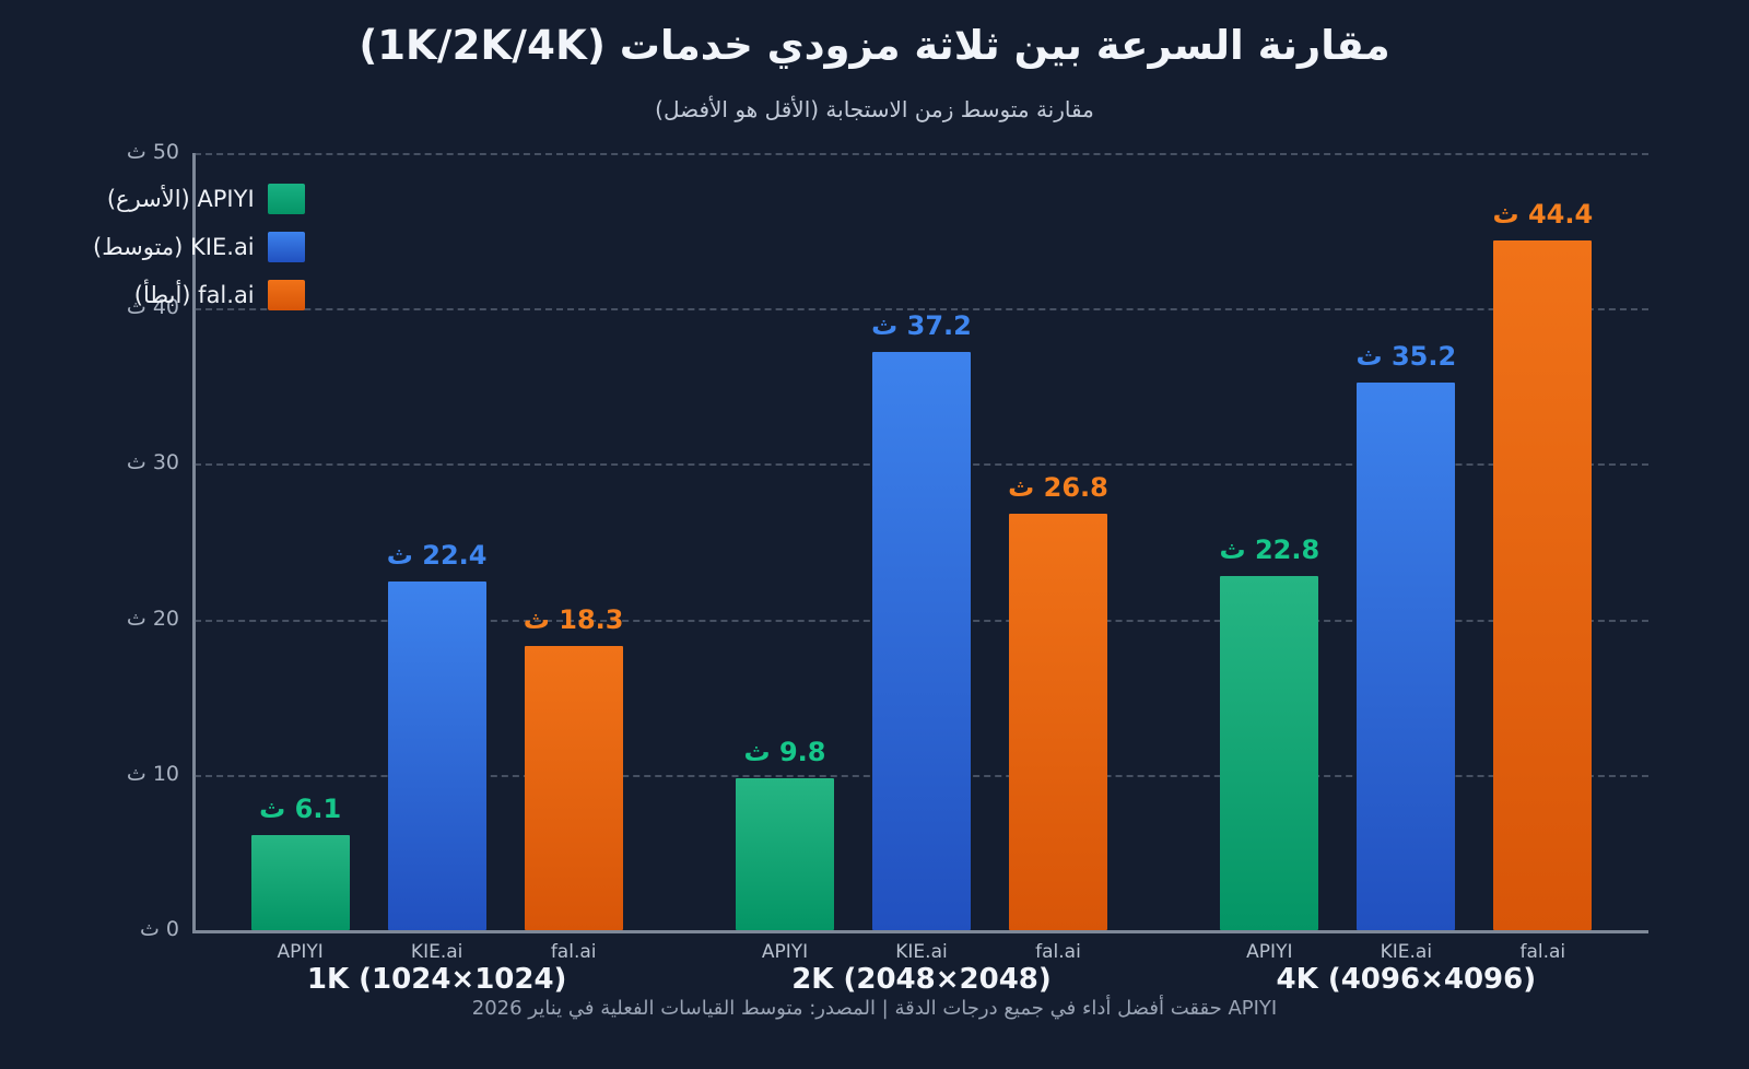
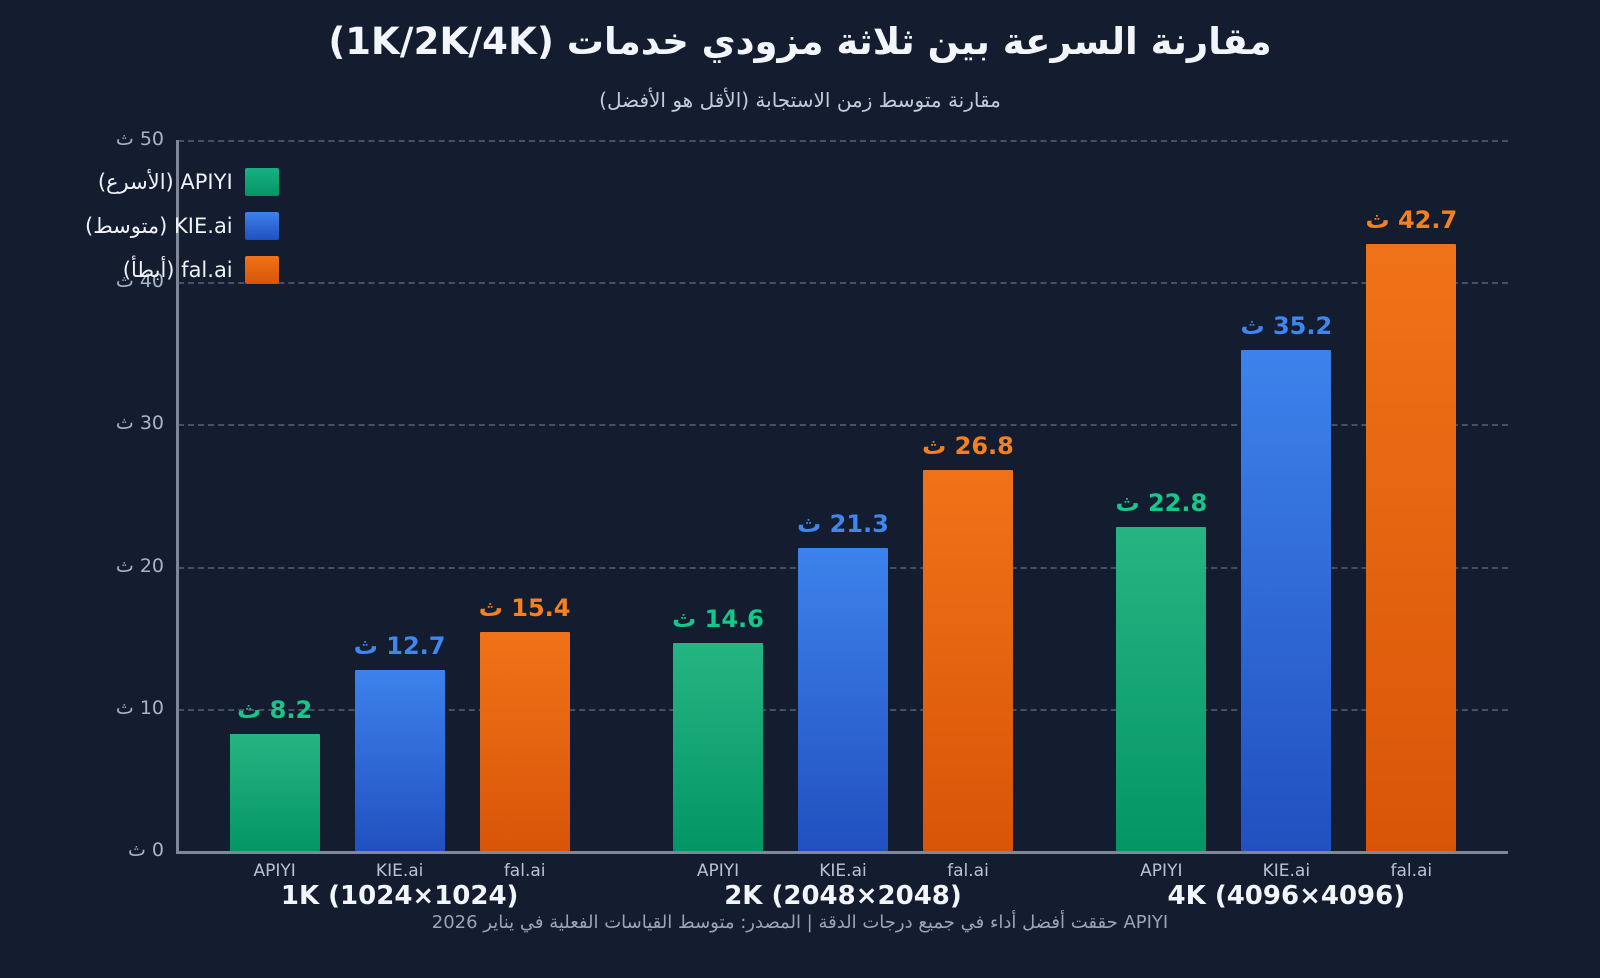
APIYI (الأسرع)/1K (1024×1024): 6.1 -> 8.2
KIE.ai (متوسط)/1K (1024×1024): 22.4 -> 12.7
fal.ai (أبطأ)/1K (1024×1024): 18.3 -> 15.4
APIYI (الأسرع)/2K (2048×2048): 9.8 -> 14.6
KIE.ai (متوسط)/2K (2048×2048): 37.2 -> 21.3
fal.ai (أبطأ)/4K (4096×4096): 44.4 -> 42.7
